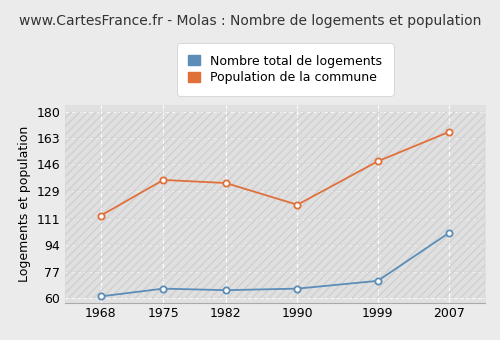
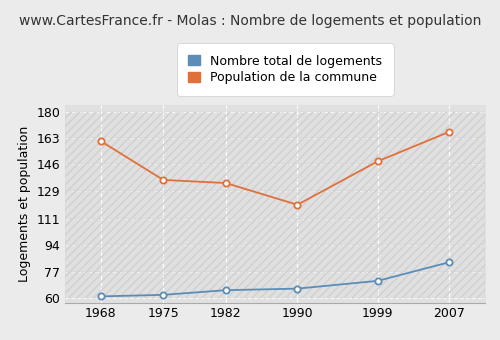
Population de la commune/1968: 113 -> 161
Nombre total de logements/1975: 66 -> 62
Nombre total de logements/2007: 102 -> 83
